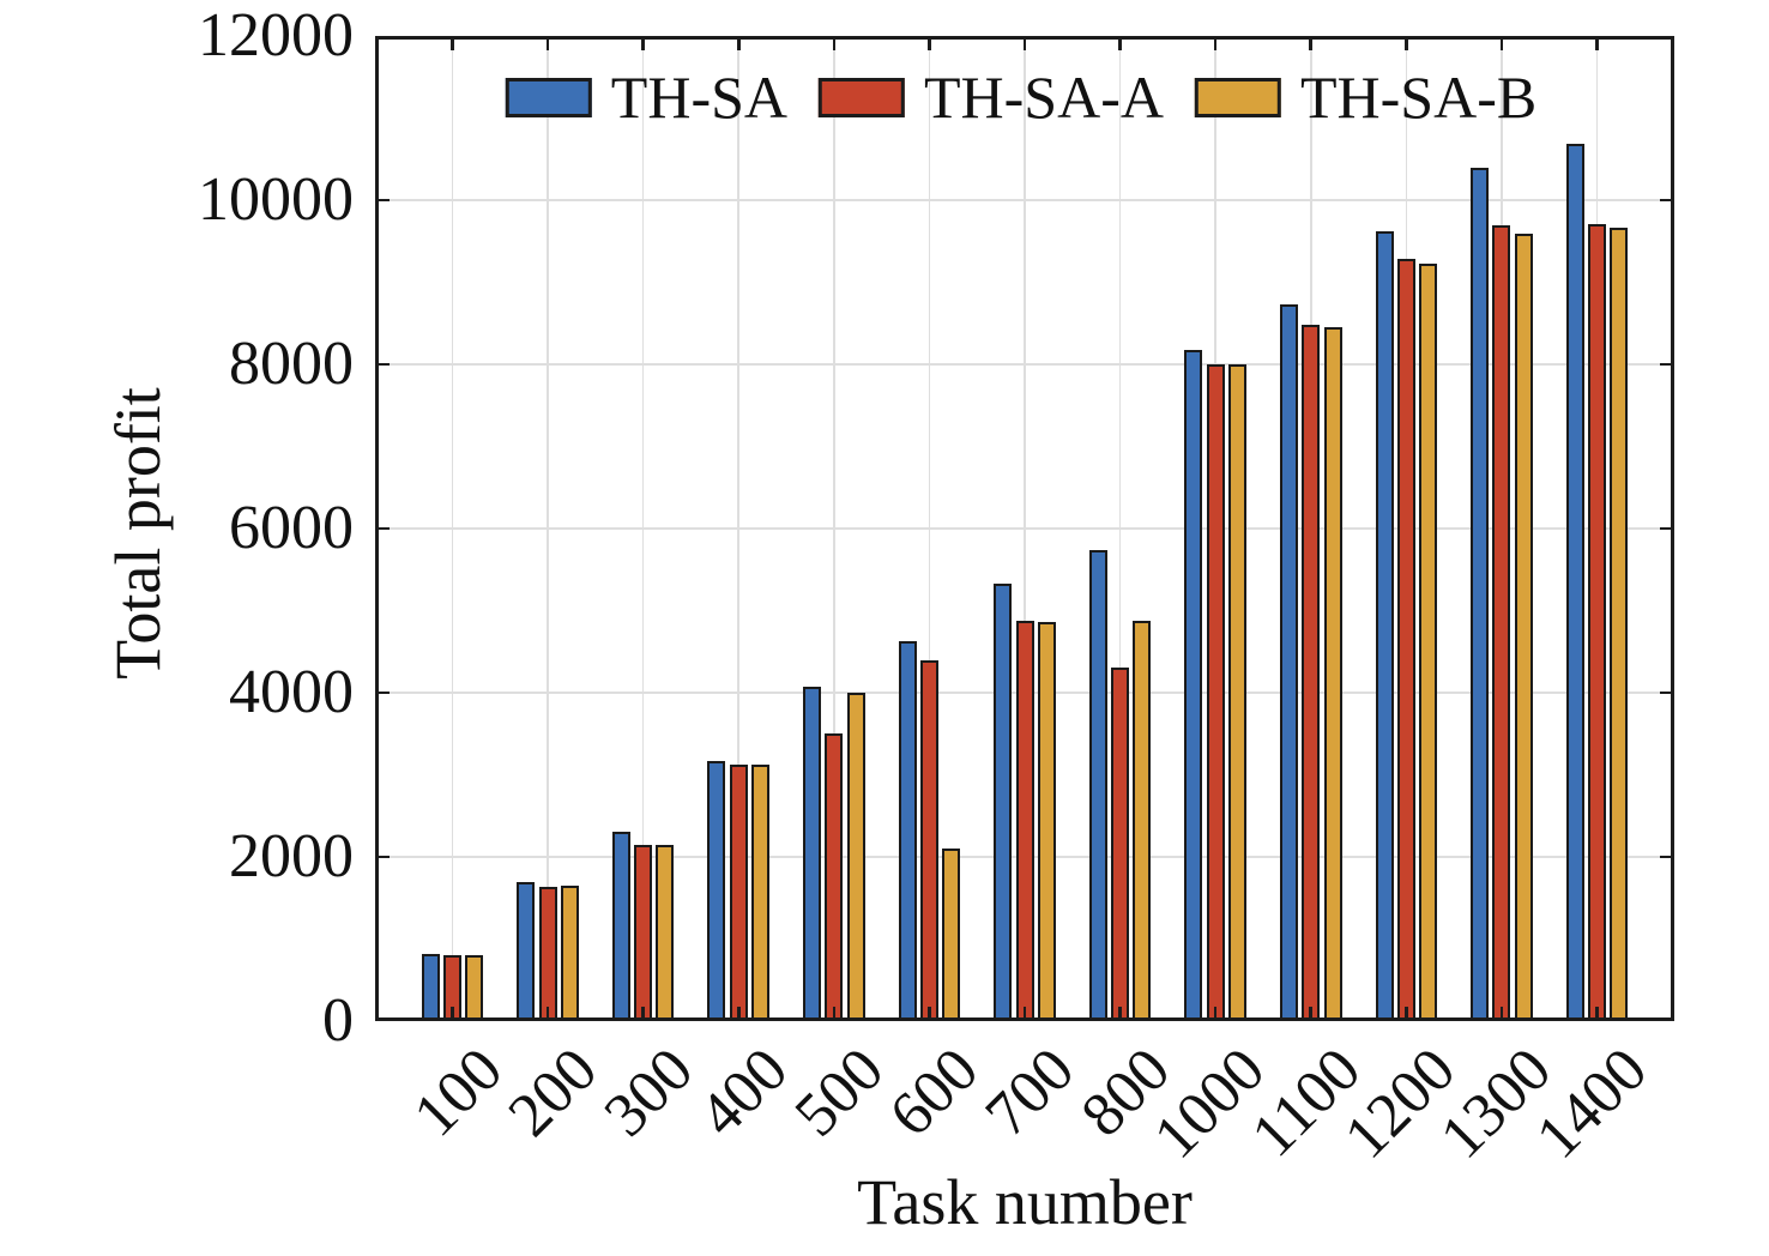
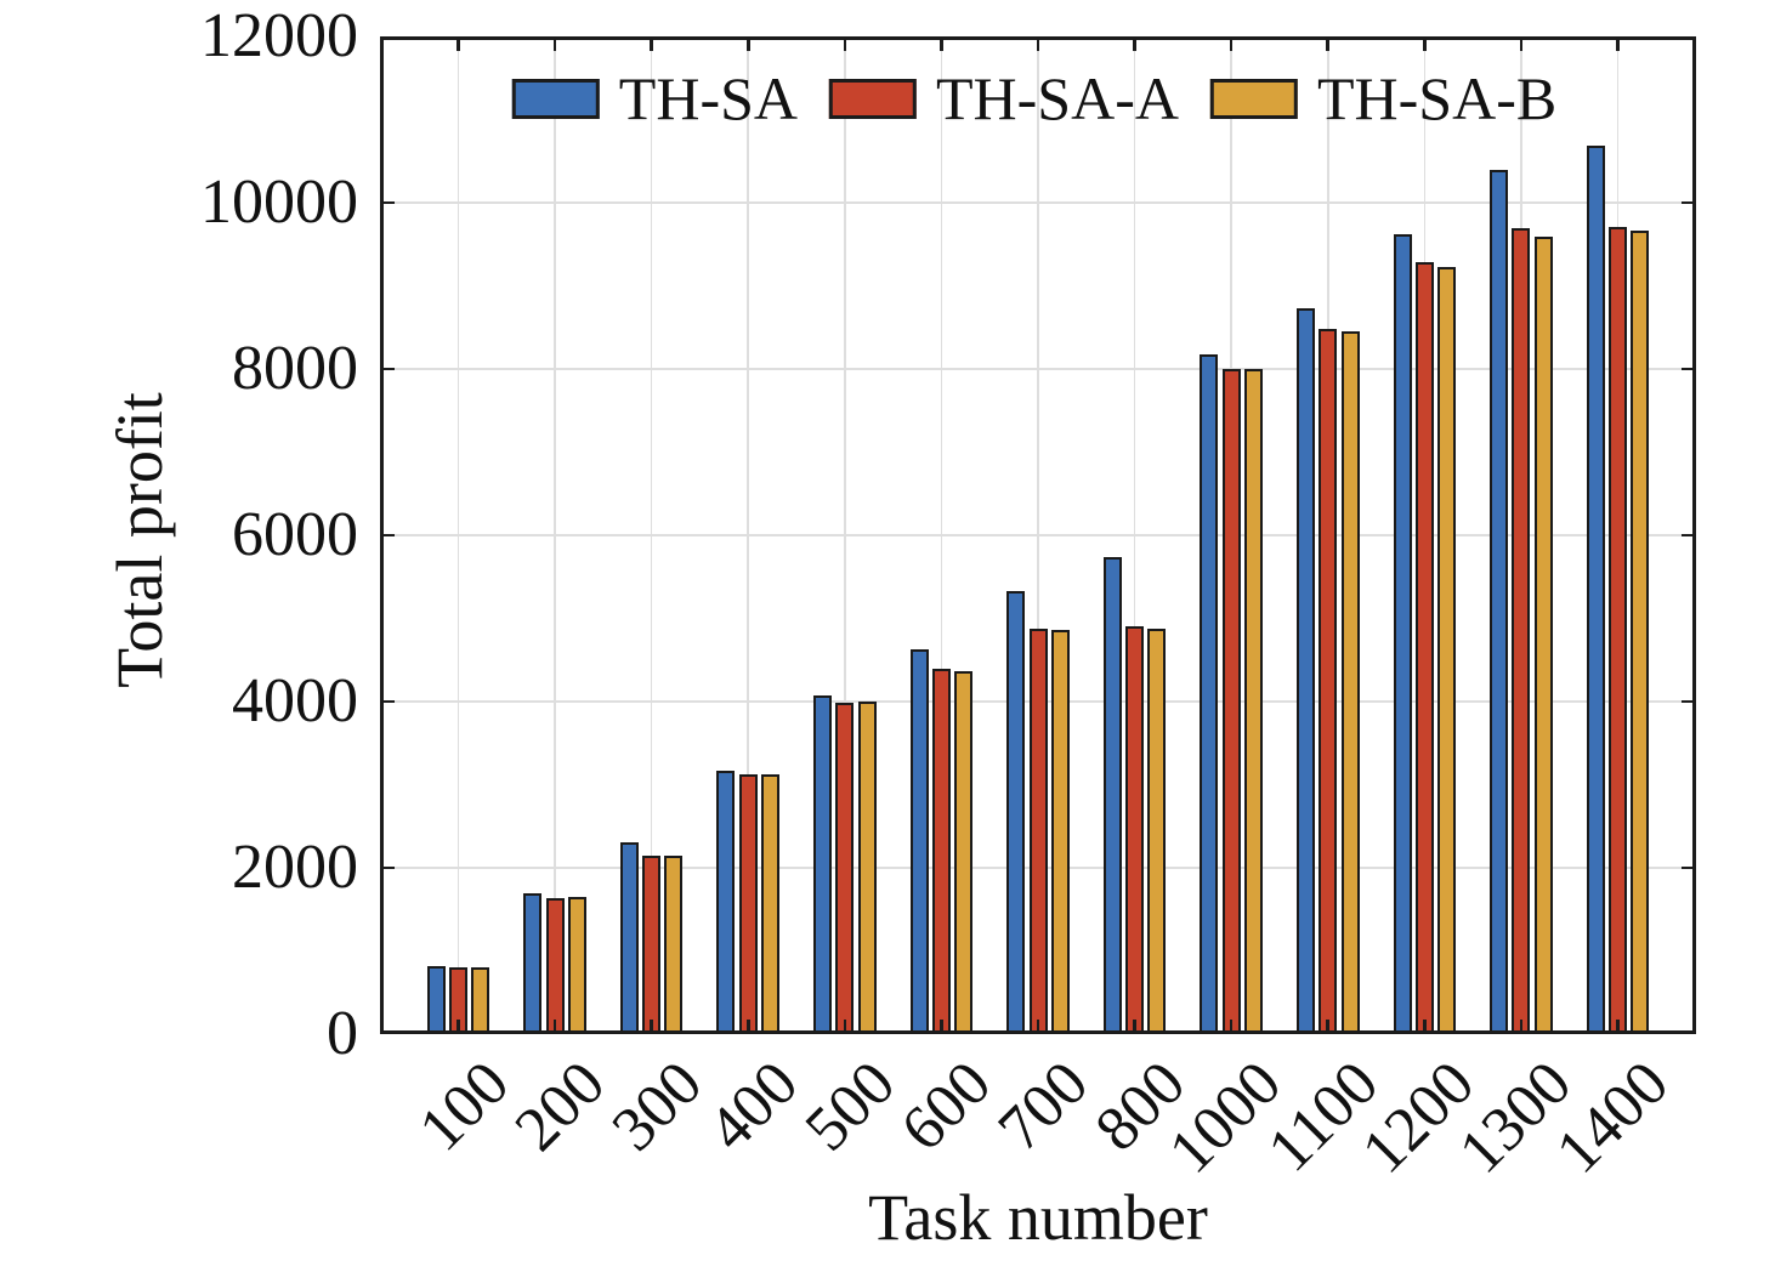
TH-SA-A/500: 3500 -> 4000
TH-SA-B/600: 2100 -> 4400
TH-SA-A/800: 4300 -> 4900
